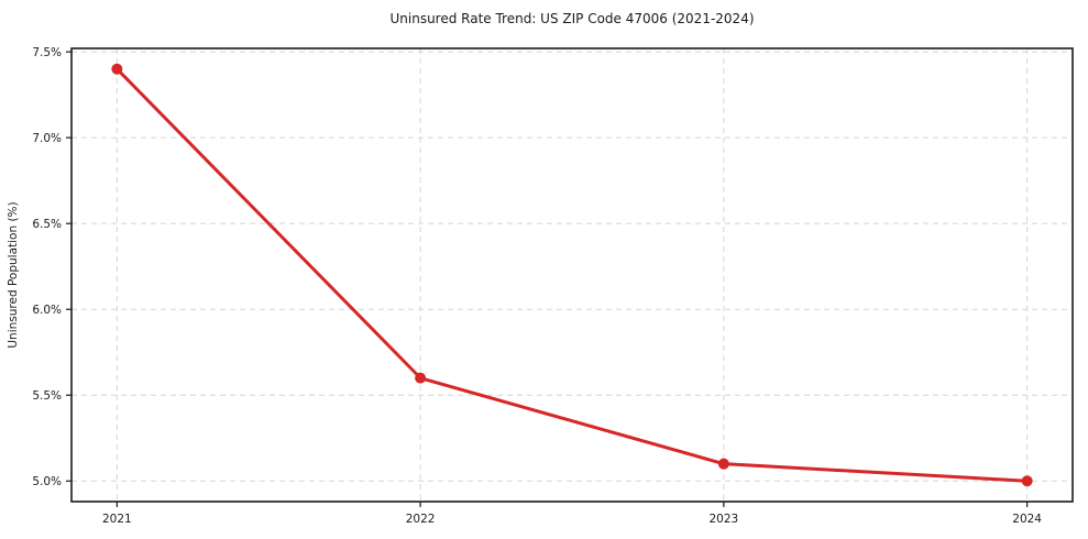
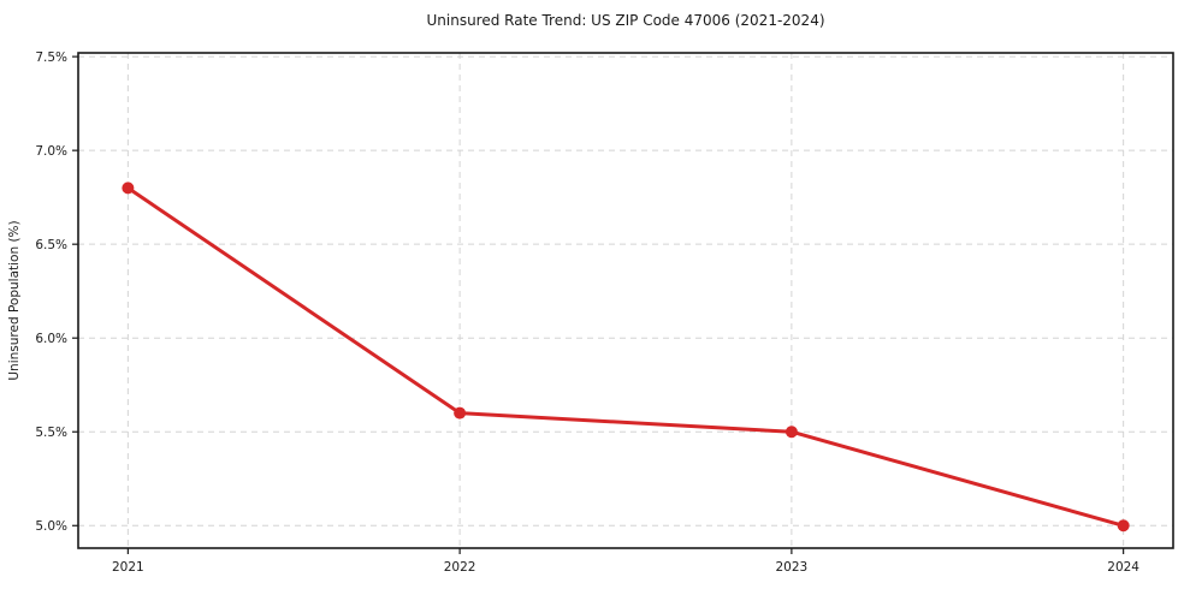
2021: 7.4% -> 6.8%
2023: 5.1% -> 5.5%
